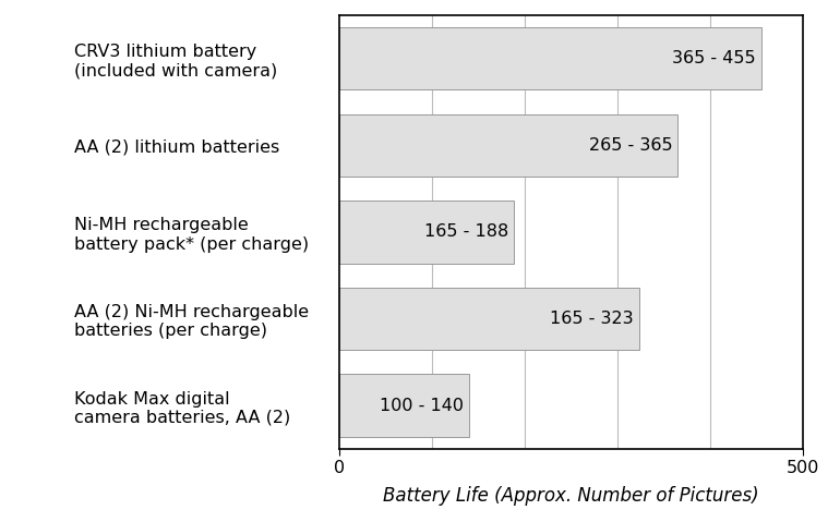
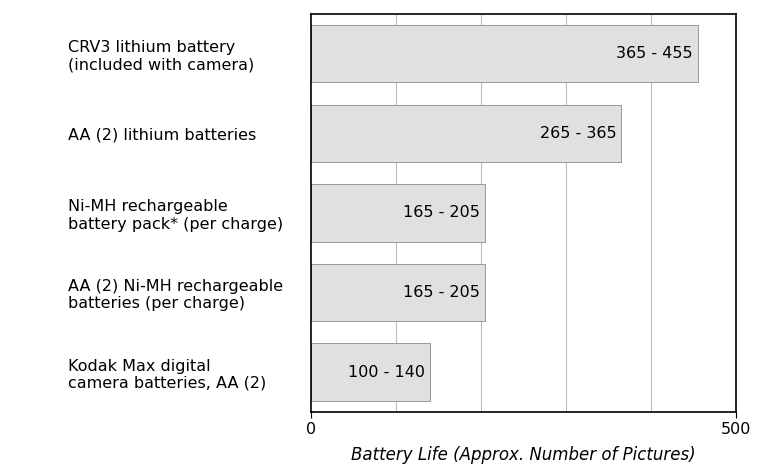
Ni-MH rechargeable battery pack* (per charge): 188 -> 205
AA (2) Ni-MH rechargeable batteries (per charge): 323 -> 205
